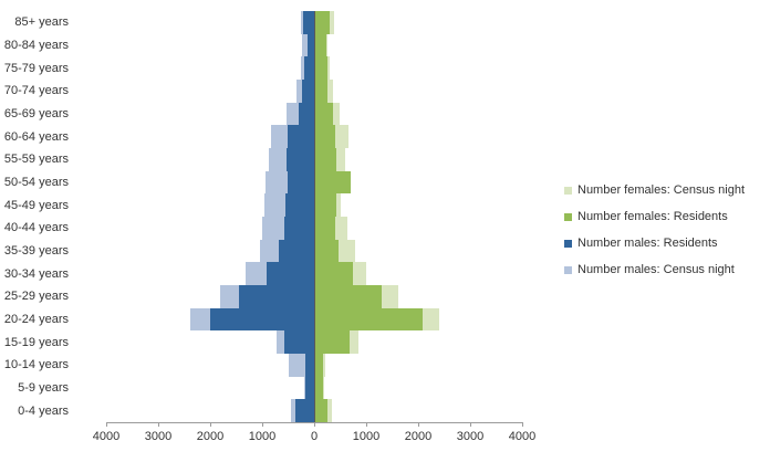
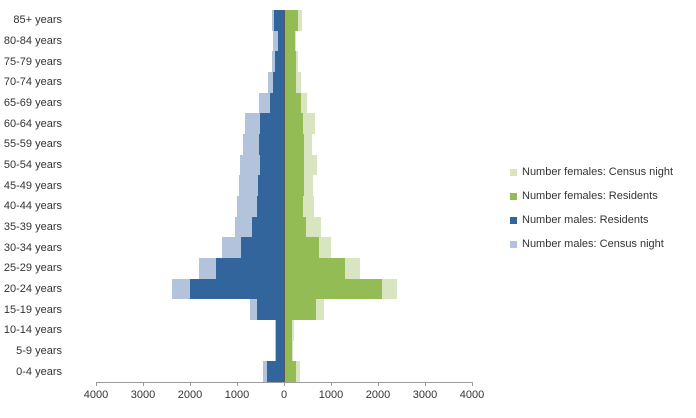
Number females: Census night/50-54 years: 600 -> 700
Number females: Residents/50-54 years: 700 -> 400
Number females: Census night/45-49 years: 500 -> 600
Number males: Census night/10-14 years: 500 -> 200
